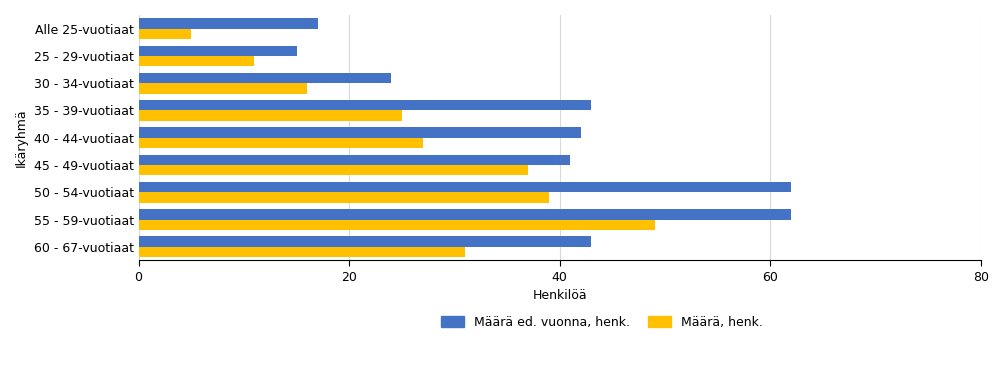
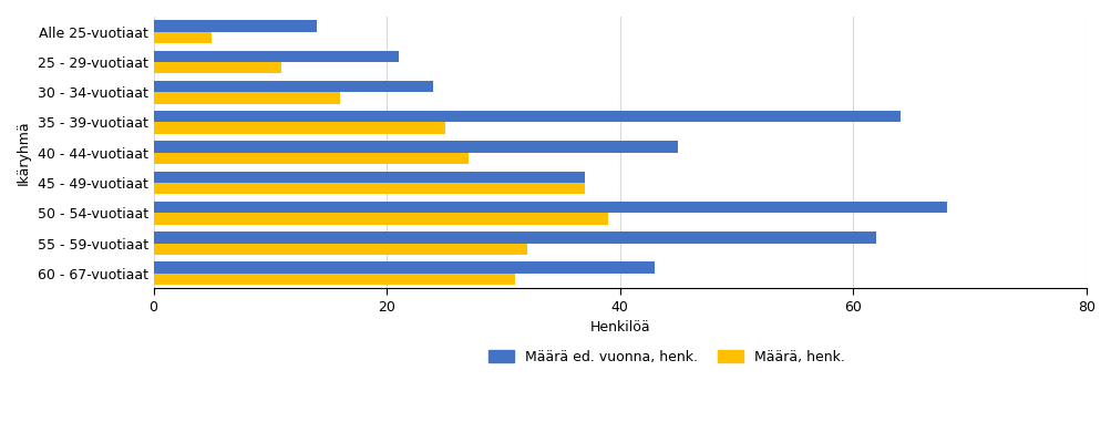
Määrä ed. vuonna, henk./Alle 25-vuotiaat: 17 -> 14
Määrä ed. vuonna, henk./25 - 29-vuotiaat: 15 -> 21
Määrä ed. vuonna, henk./35 - 39-vuotiaat: 43 -> 64
Määrä ed. vuonna, henk./40 - 44-vuotiaat: 42 -> 45
Määrä ed. vuonna, henk./45 - 49-vuotiaat: 41 -> 37
Määrä ed. vuonna, henk./50 - 54-vuotiaat: 62 -> 68
Määrä, henk./55 - 59-vuotiaat: 49 -> 32
